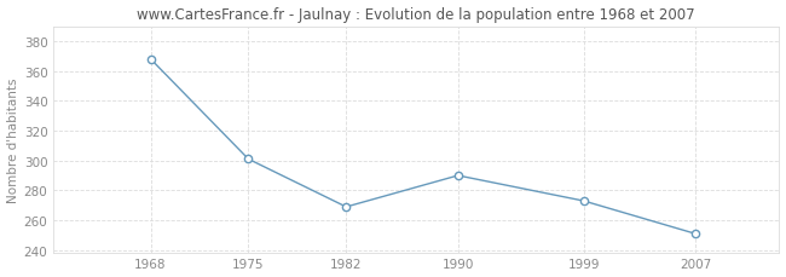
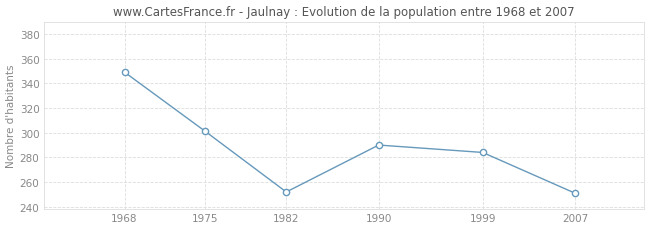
1968: 368 -> 349
1982: 269 -> 252
1999: 273 -> 284
